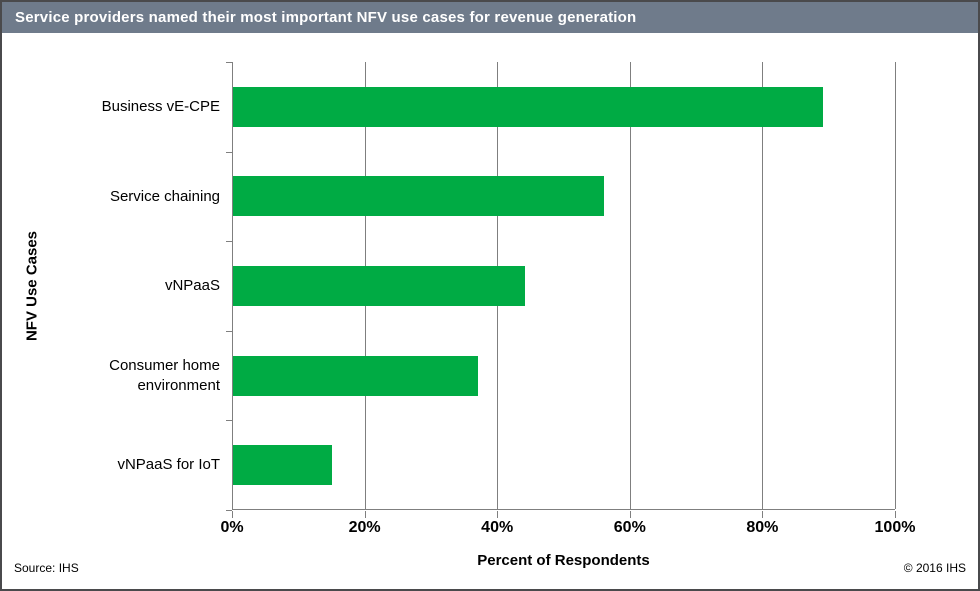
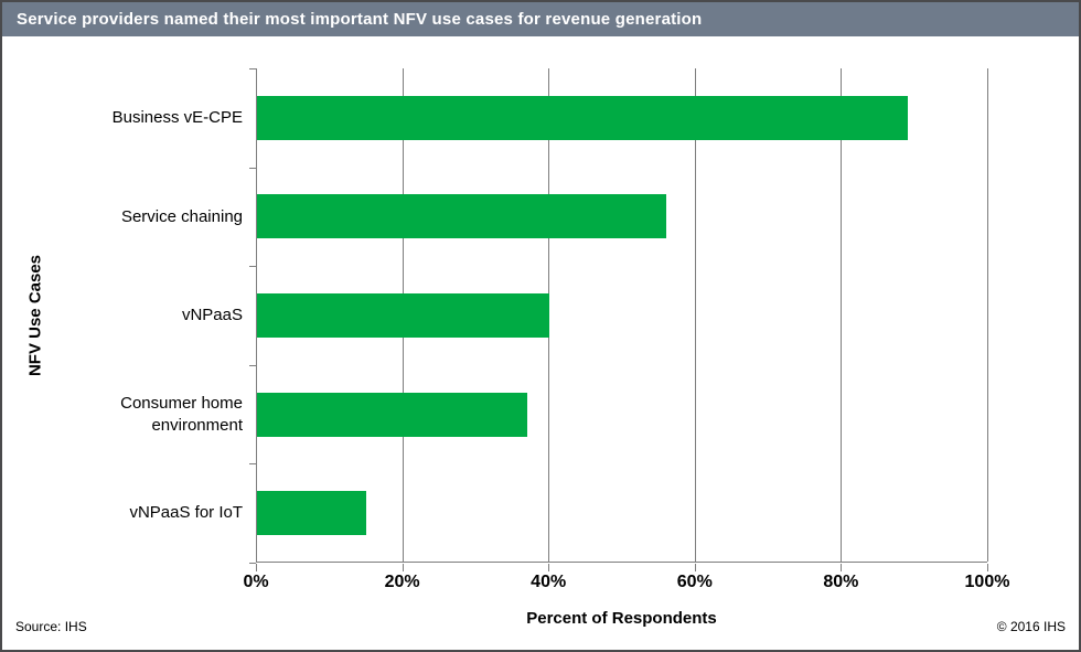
vNPaaS: 44% -> 40%
